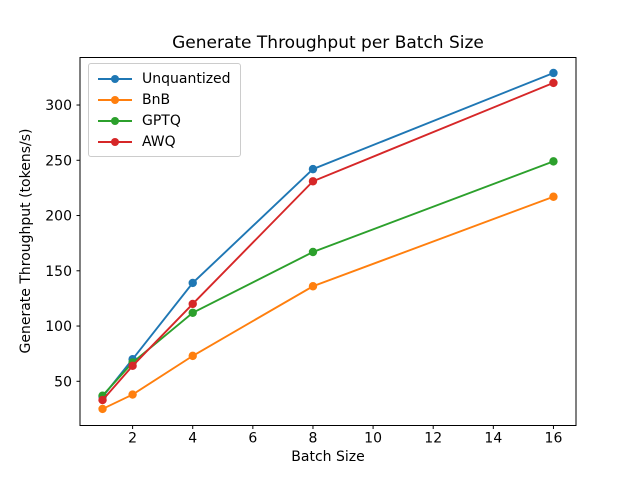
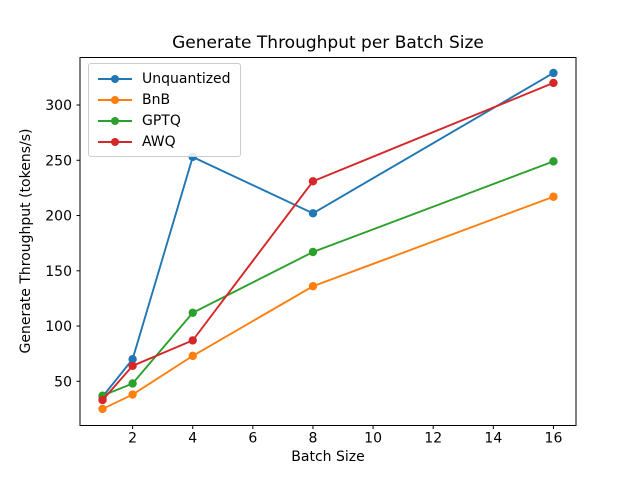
GPTQ/2: 67 -> 48
Unquantized/4: 139 -> 253
AWQ/4: 120 -> 87
Unquantized/8: 242 -> 202
